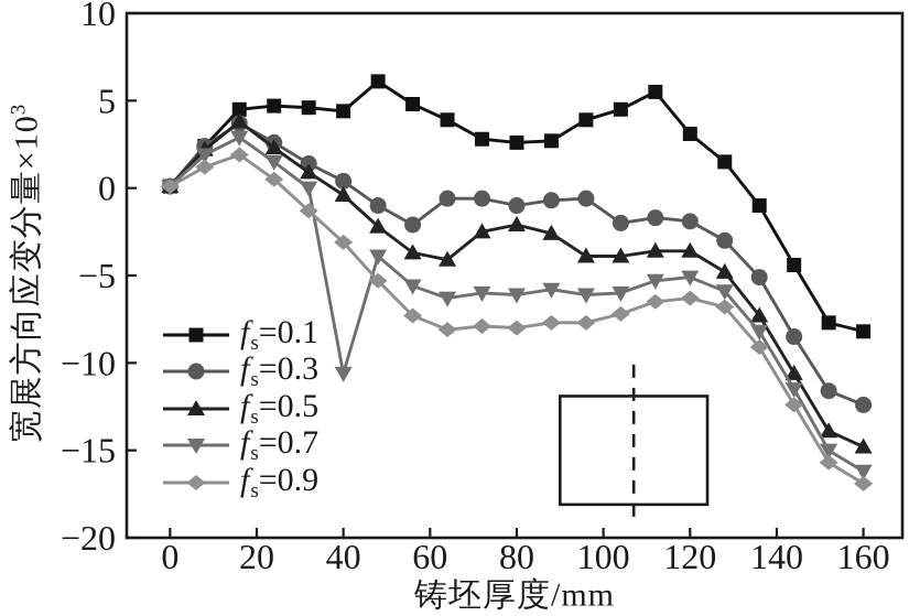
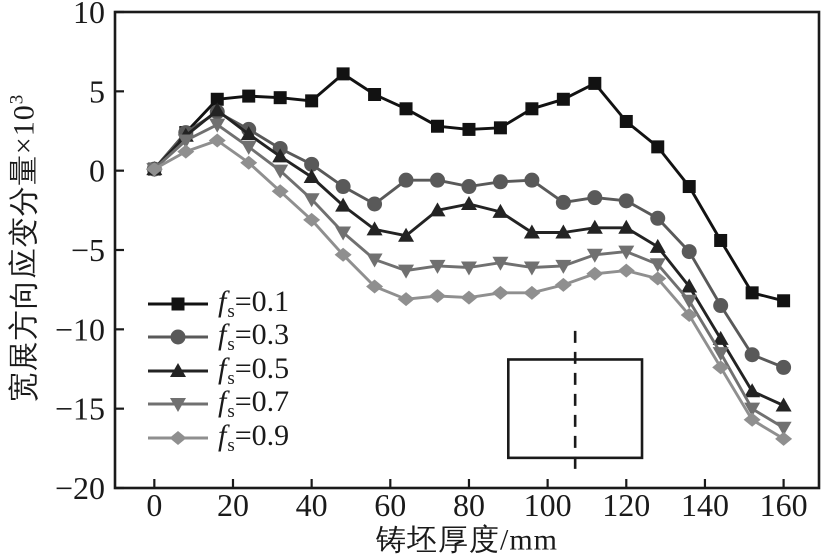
fs=0.7/40: -10.6 -> -1.8
